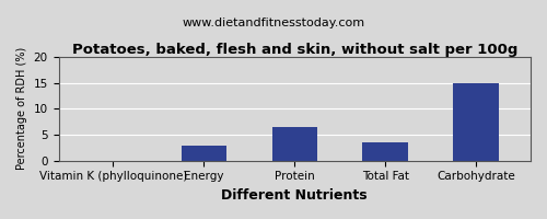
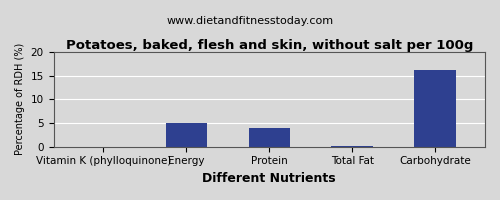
Energy: 3.0 -> 5.0
Protein: 6.5 -> 4.0
Total Fat: 3.5 -> 0.1
Carbohydrate: 15.0 -> 16.2
